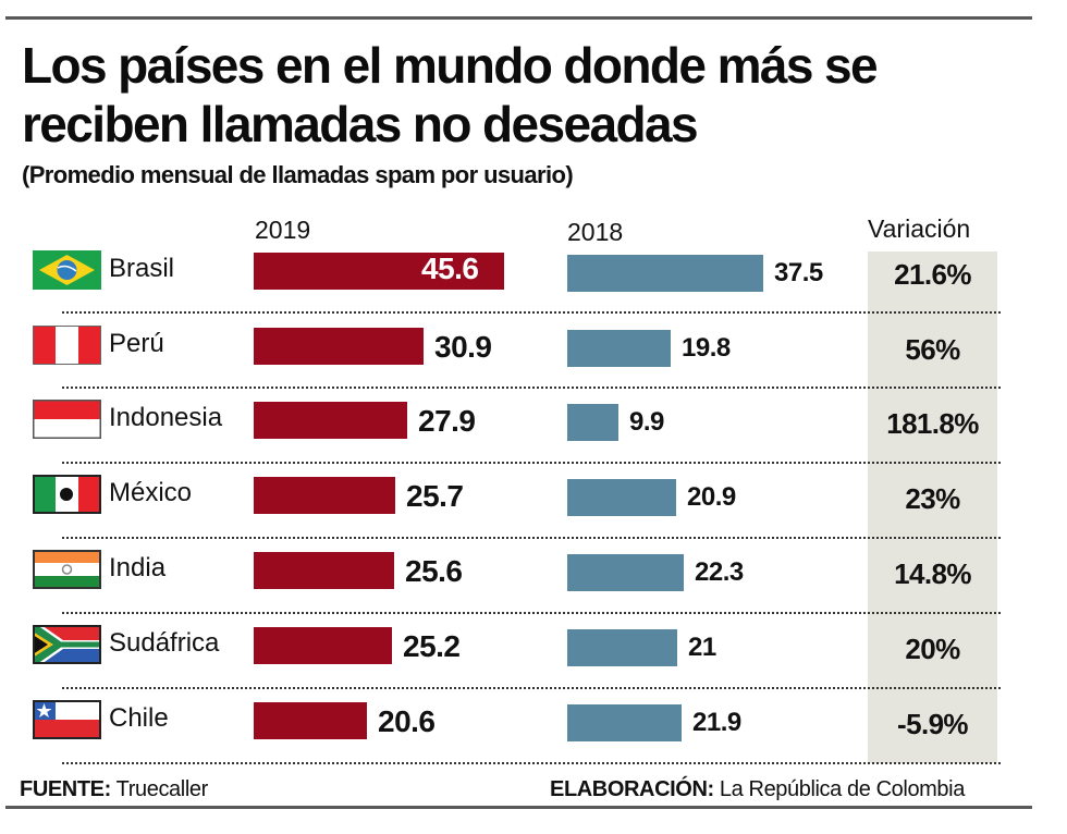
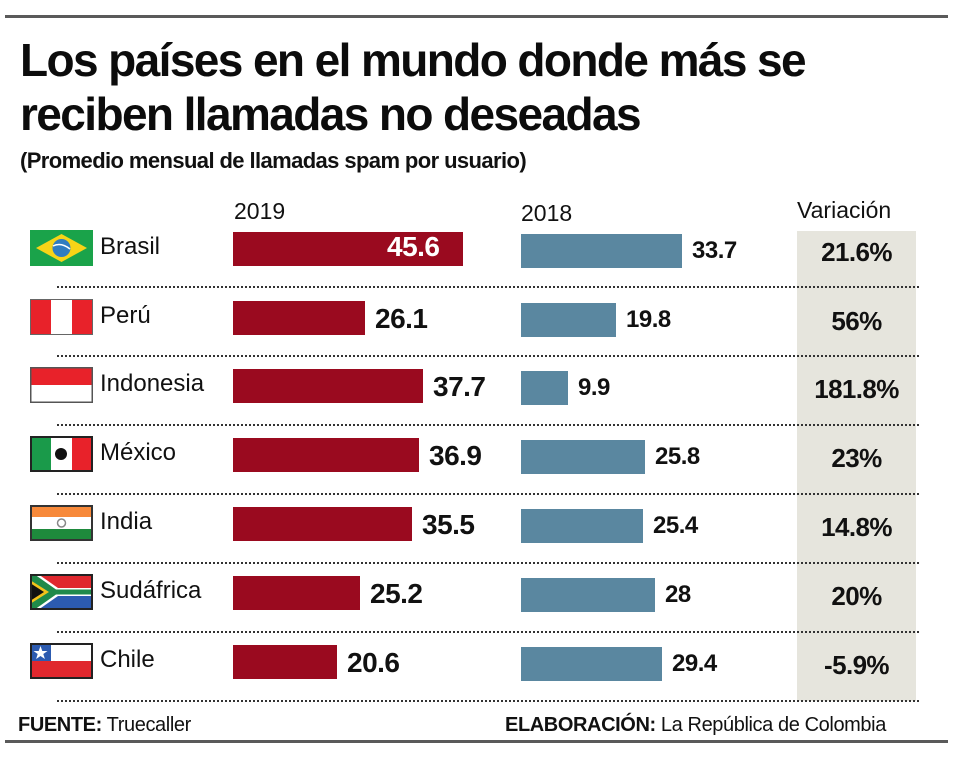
2018/Brasil: 37.5 -> 33.7
2019/Perú: 30.9 -> 26.1
2019/Indonesia: 27.9 -> 37.7
2019/México: 25.7 -> 36.9
2018/México: 20.9 -> 25.8
2019/India: 25.6 -> 35.5
2018/India: 22.3 -> 25.4
2018/Sudáfrica: 21 -> 28
2018/Chile: 21.9 -> 29.4
